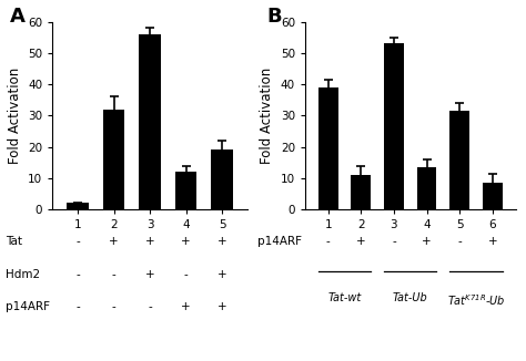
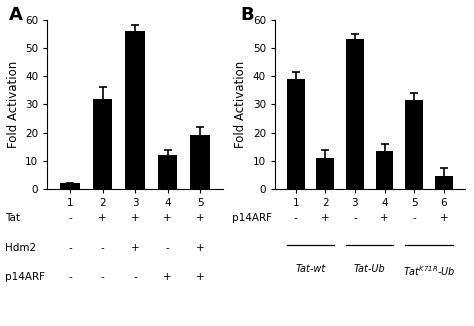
6: 8.5 -> 4.5
